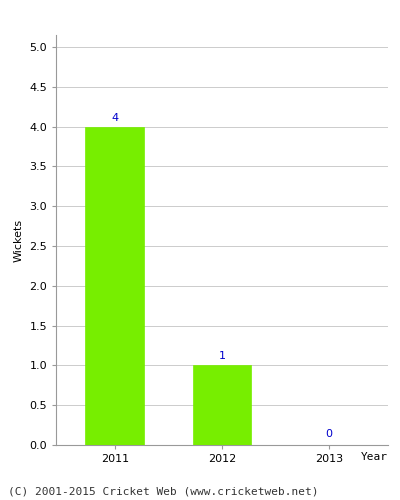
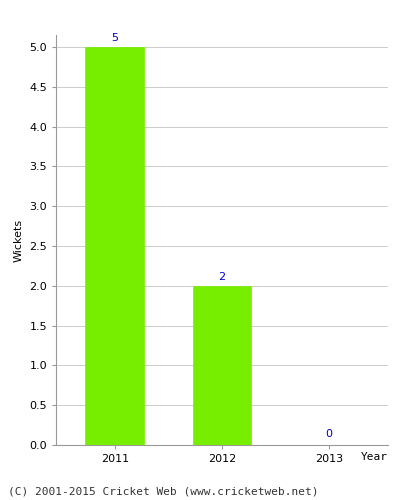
2011: 4 -> 5
2012: 1 -> 2
